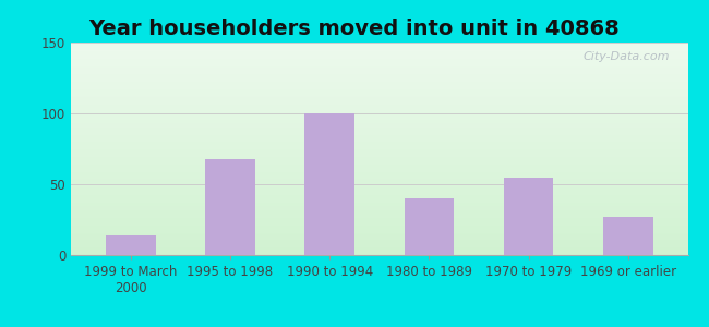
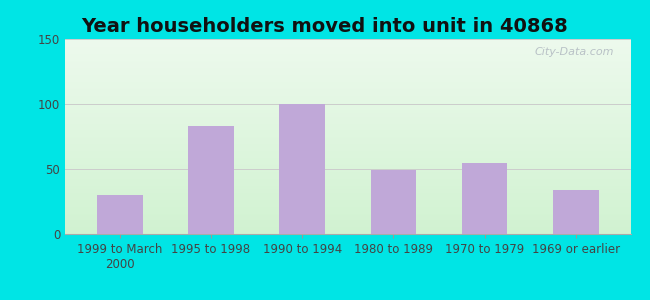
1999 to March 2000: 14 -> 30
1995 to 1998: 68 -> 83
1980 to 1989: 40 -> 49
1969 or earlier: 27 -> 34
